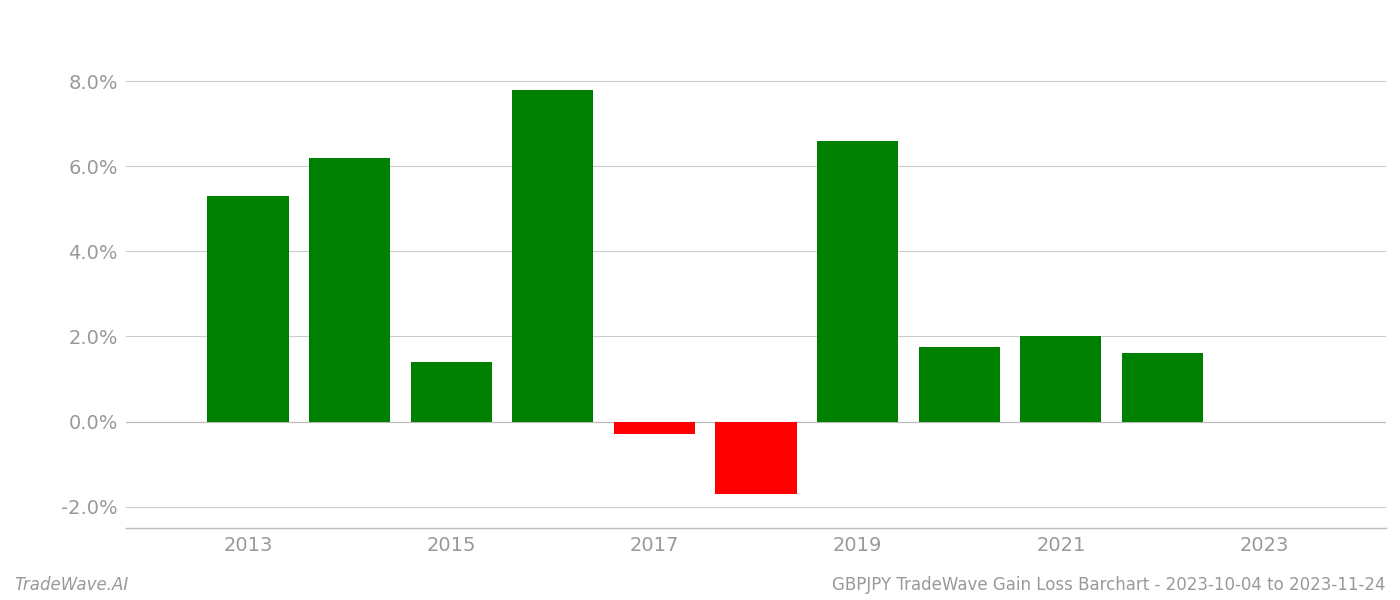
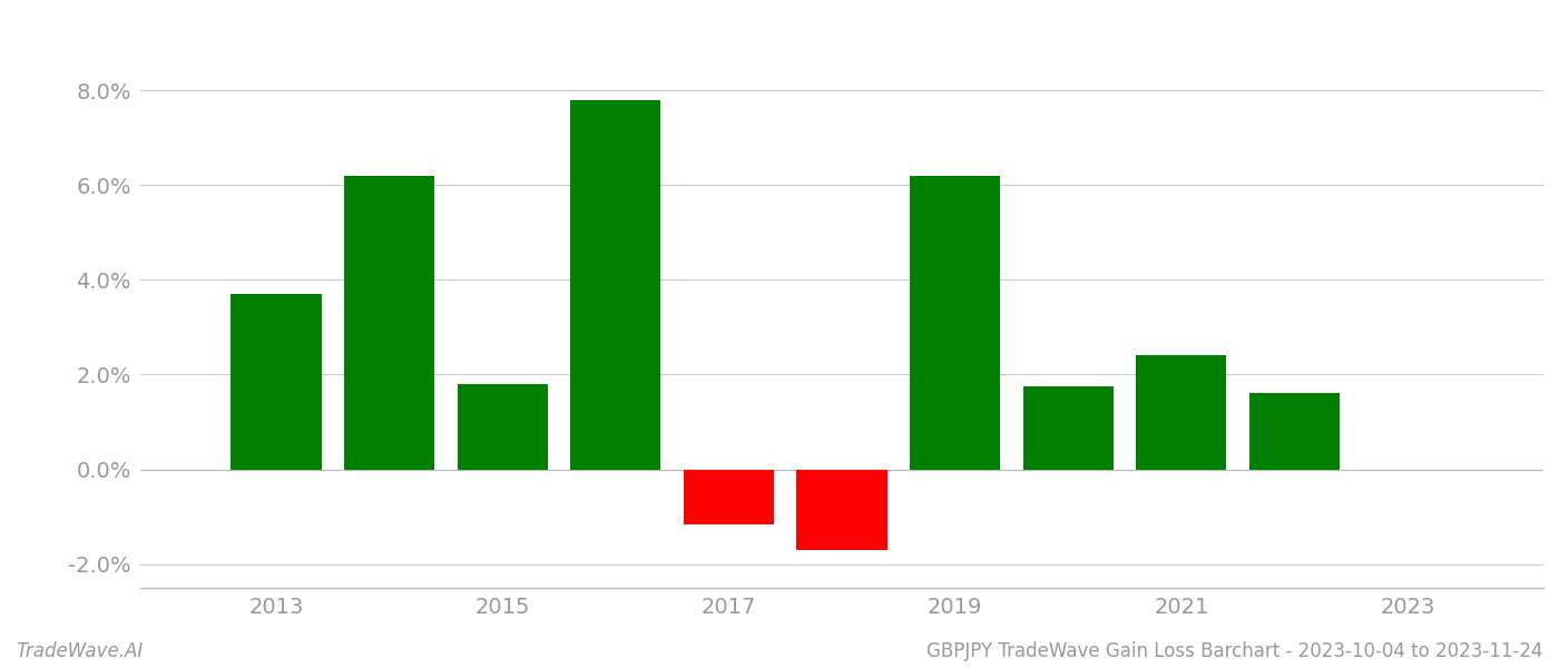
2013: 5.30% -> 3.70%
2015: 1.40% -> 1.80%
2017: -0.30% -> -1.15%
2019: 6.60% -> 6.20%
2021: 2.00% -> 2.40%
